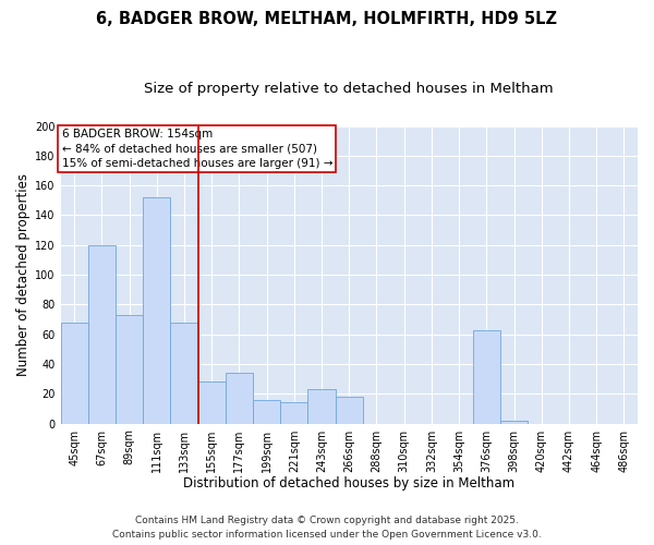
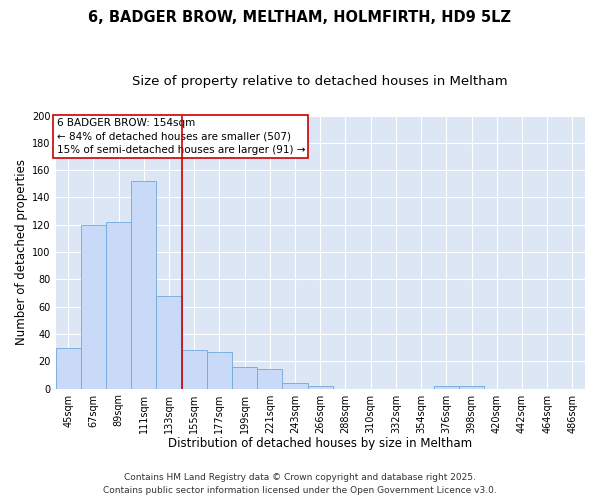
45sqm: 68 -> 30
89sqm: 73 -> 122
177sqm: 34 -> 27
243sqm: 23 -> 4
266sqm: 18 -> 2
376sqm: 63 -> 2
